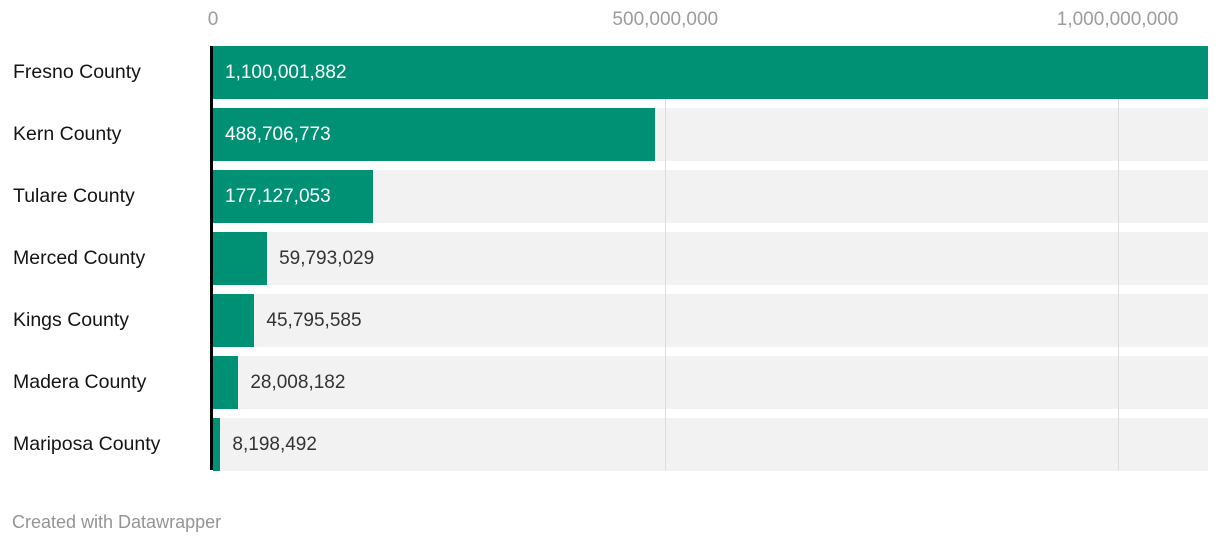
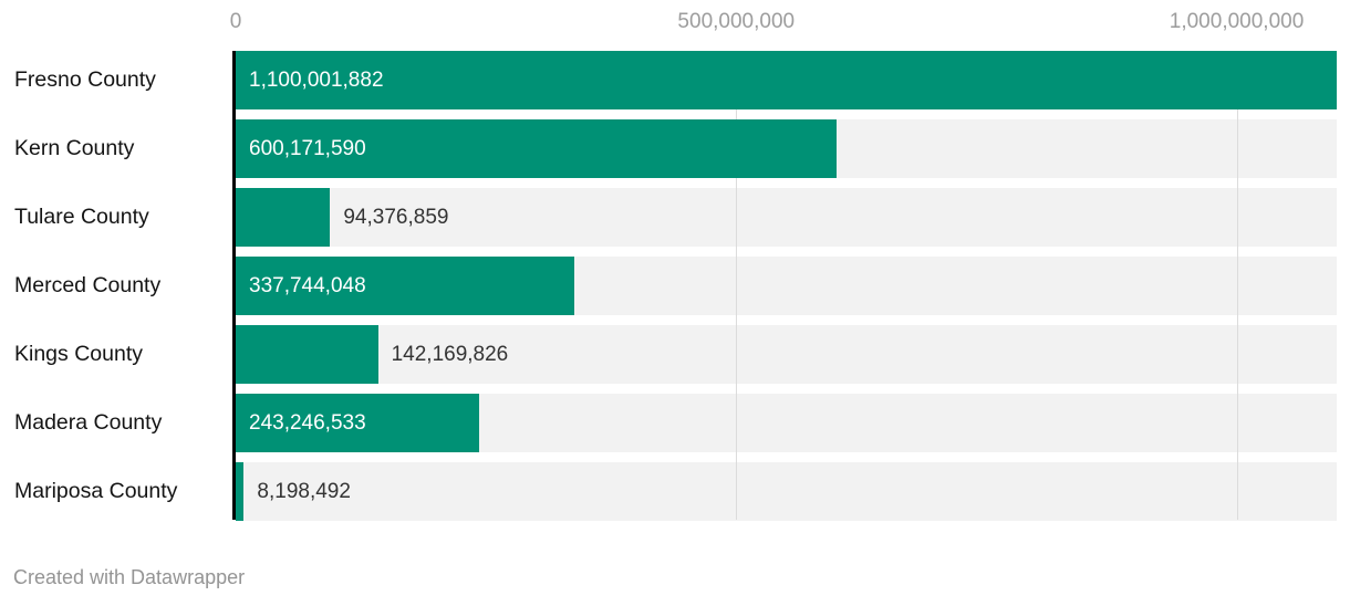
Kern County: 488,706,773 -> 600,171,590
Tulare County: 177,127,053 -> 94,376,859
Merced County: 59,793,029 -> 337,744,048
Kings County: 45,795,585 -> 142,169,826
Madera County: 28,008,182 -> 243,246,533
